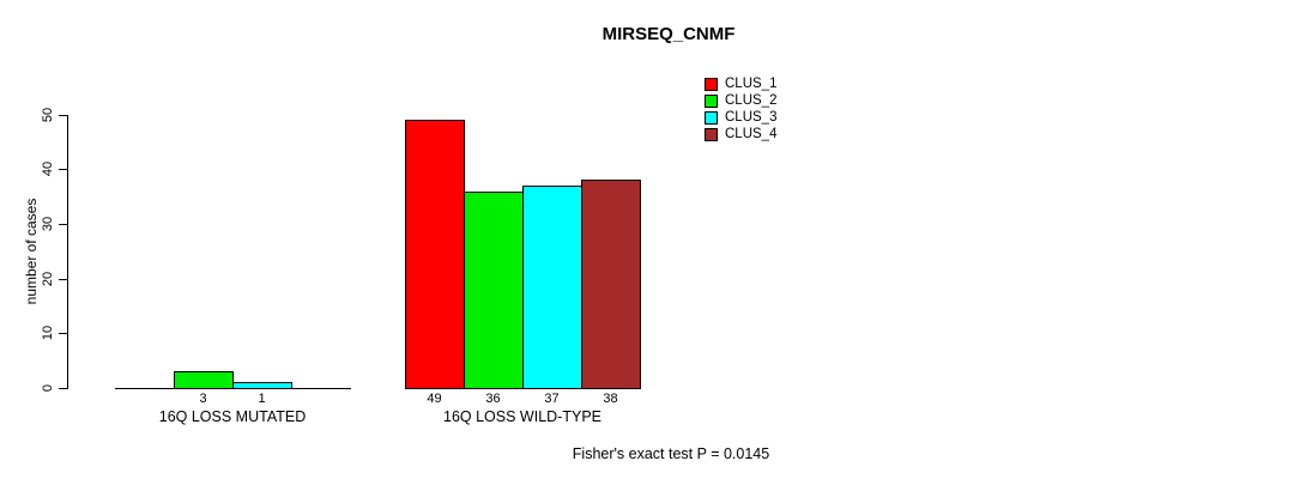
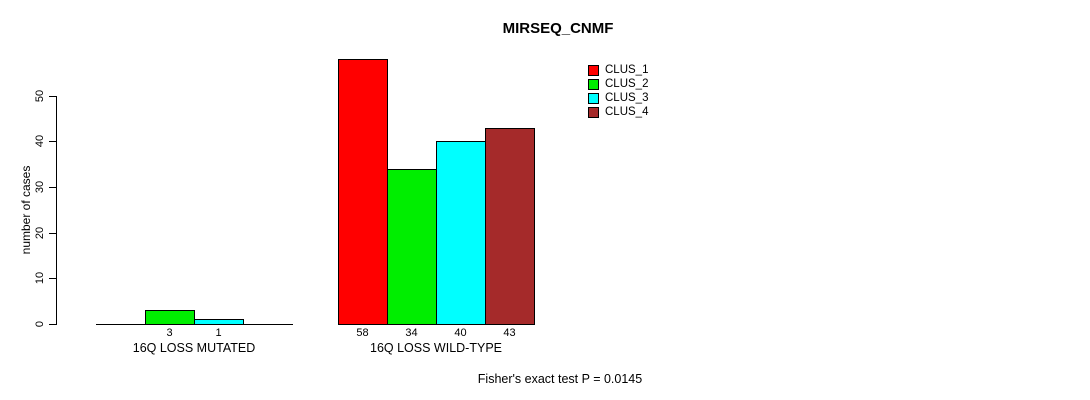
CLUS_1/16Q LOSS WILD-TYPE: 49 -> 58
CLUS_2/16Q LOSS WILD-TYPE: 36 -> 34
CLUS_3/16Q LOSS WILD-TYPE: 37 -> 40
CLUS_4/16Q LOSS WILD-TYPE: 38 -> 43
